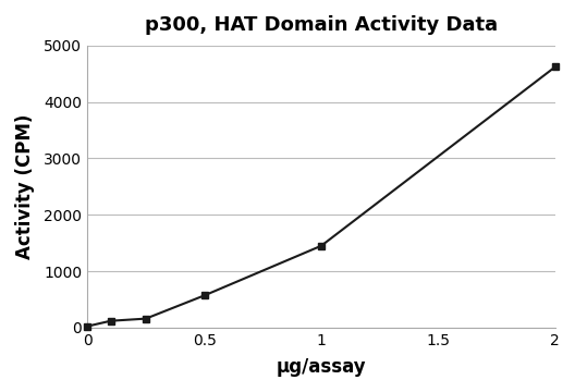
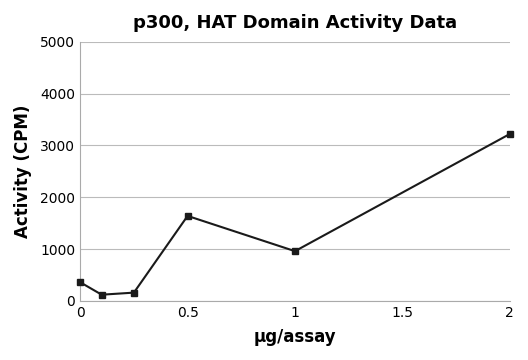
0: 20 -> 360
0.5: 570 -> 1640
1: 1450 -> 960
2: 4620 -> 3220
